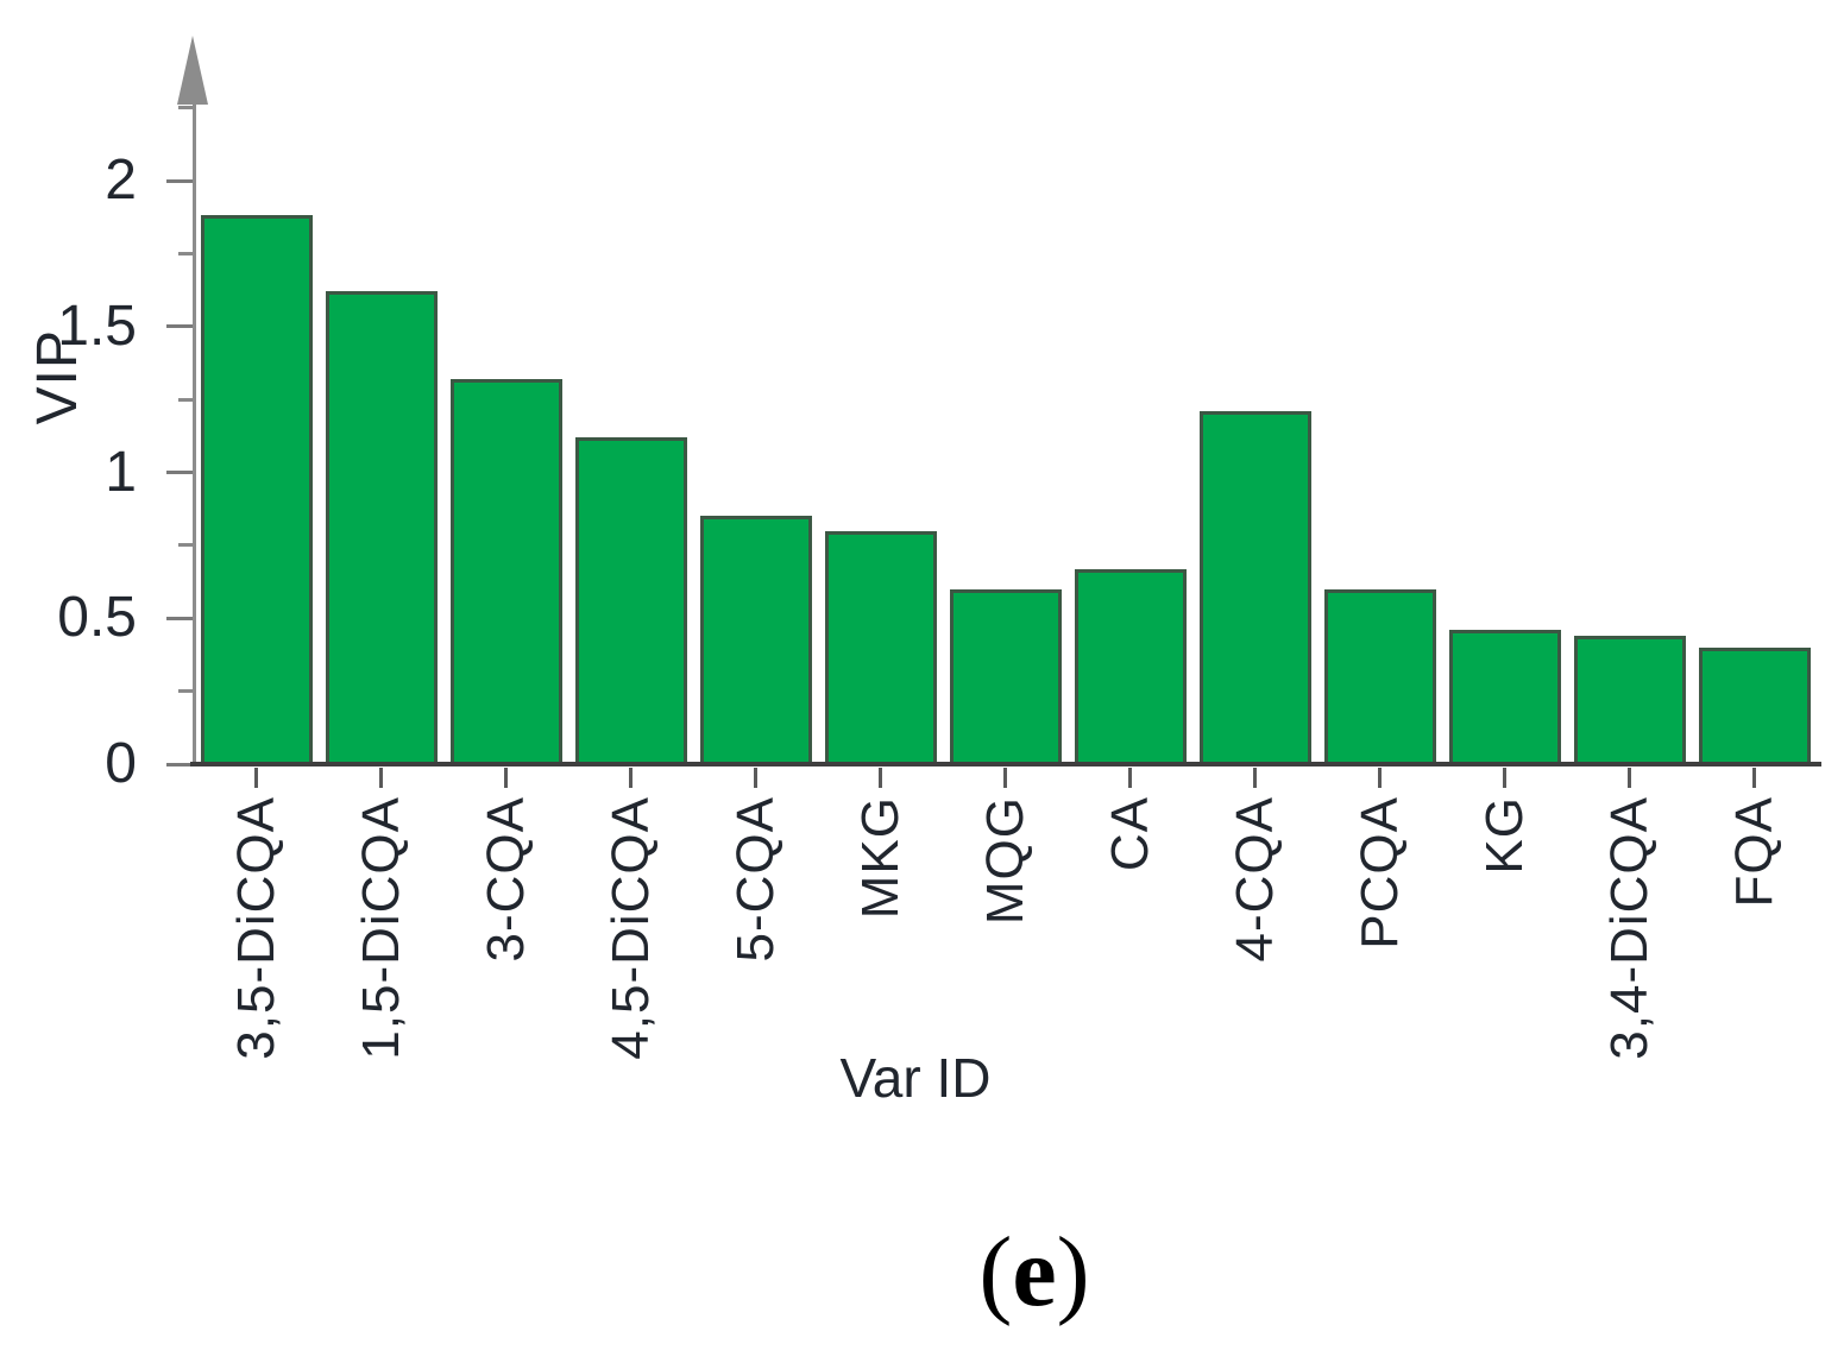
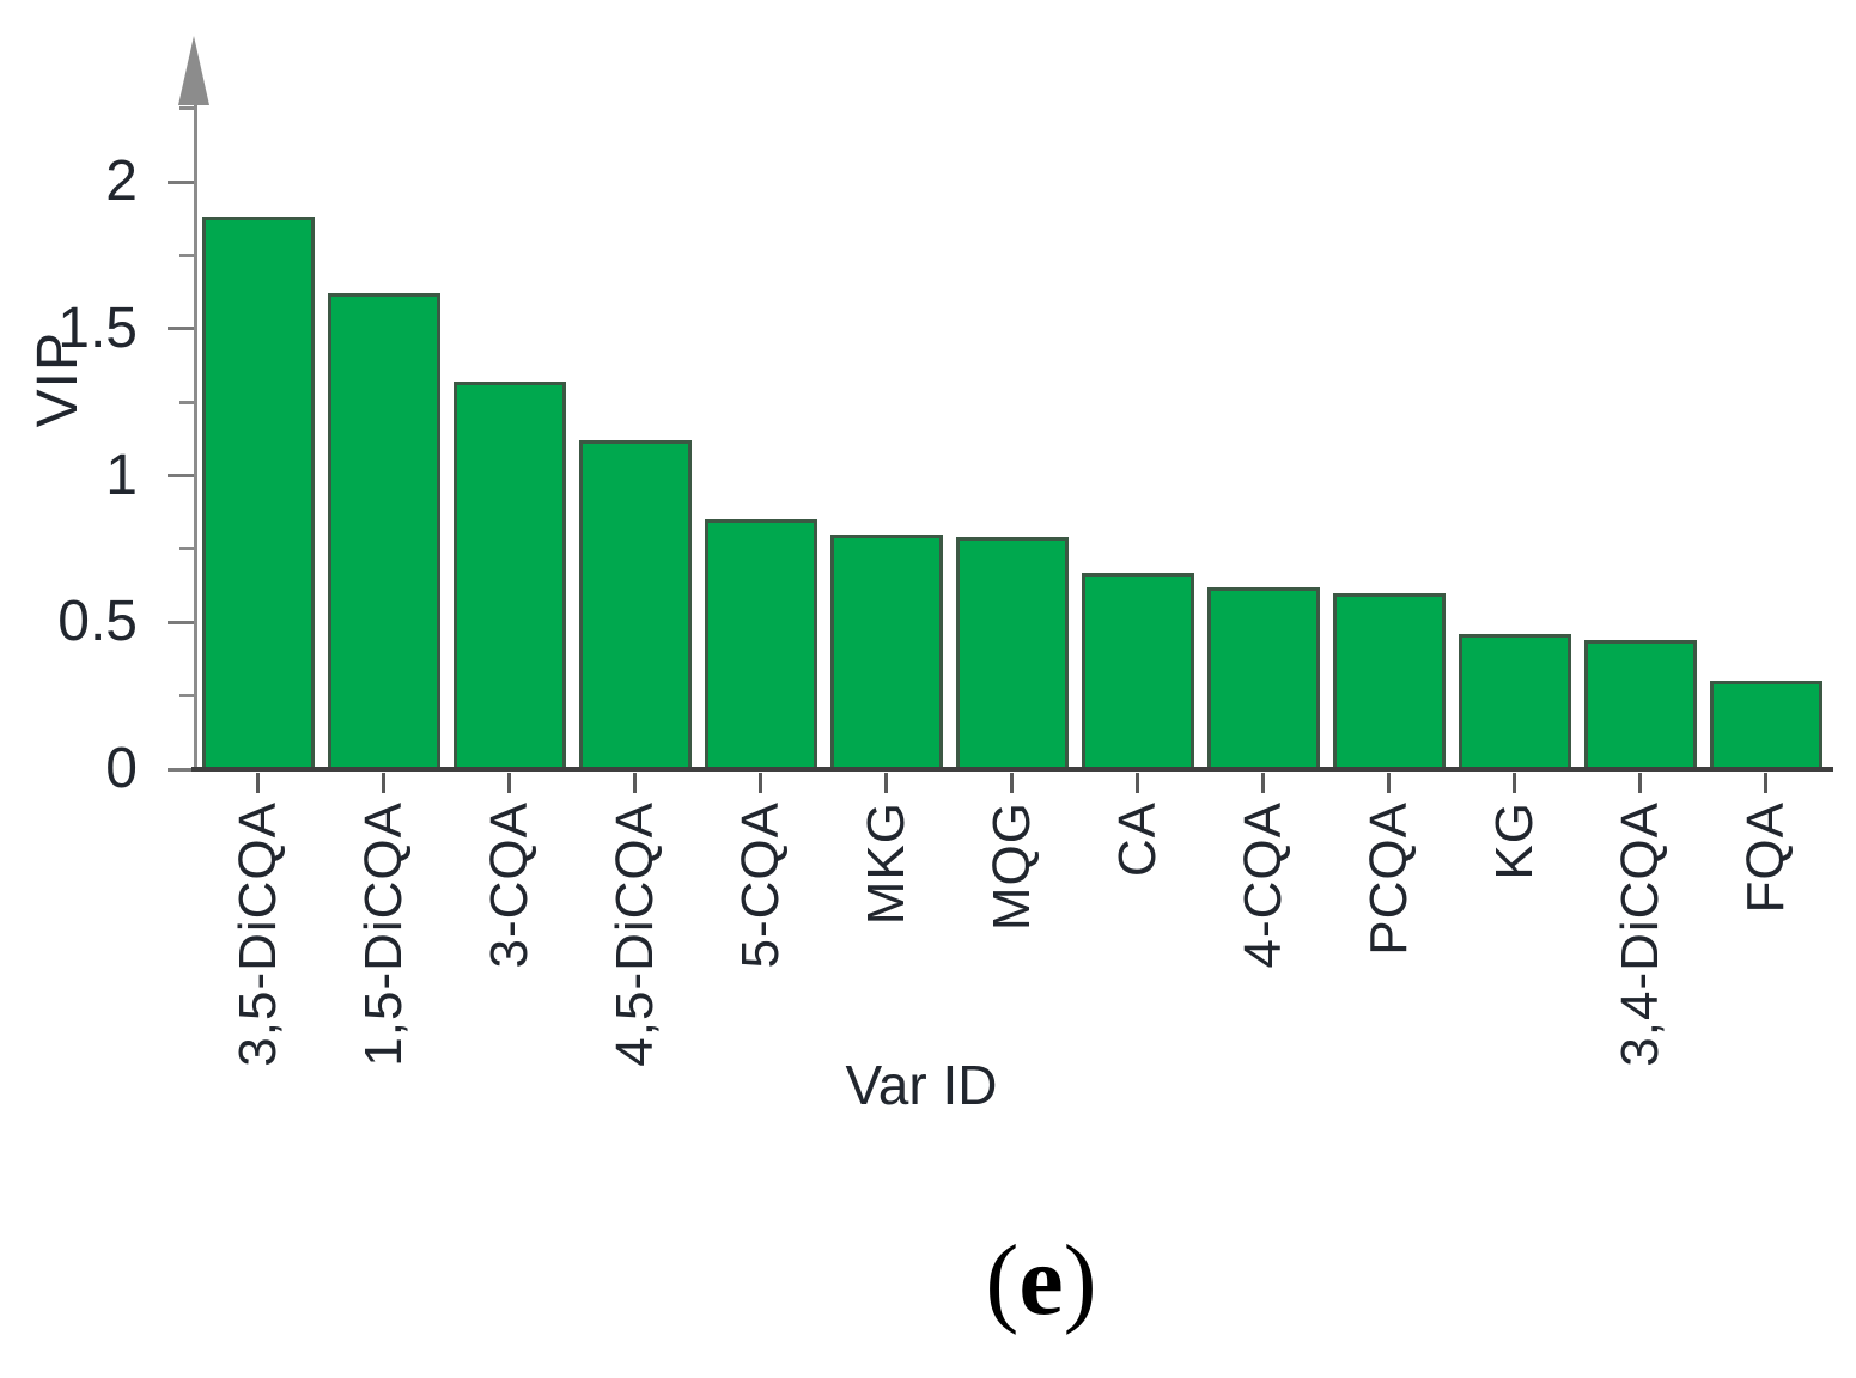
MQG: 0.60 -> 0.79
4-CQA: 1.21 -> 0.62
FQA: 0.40 -> 0.30
